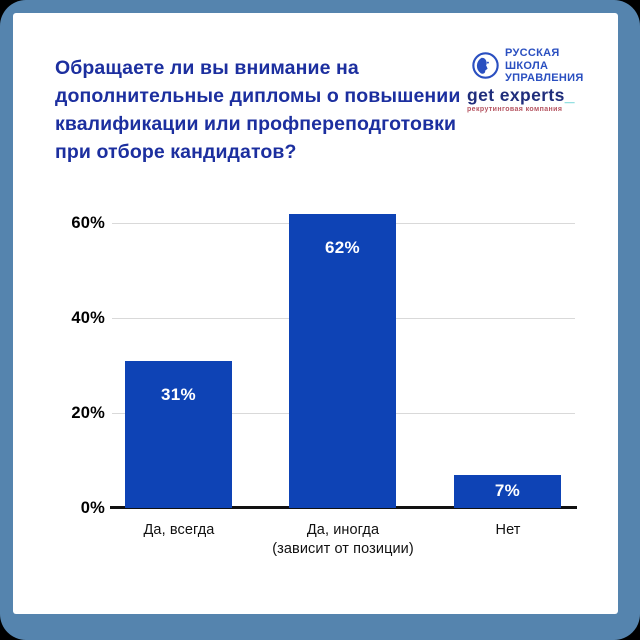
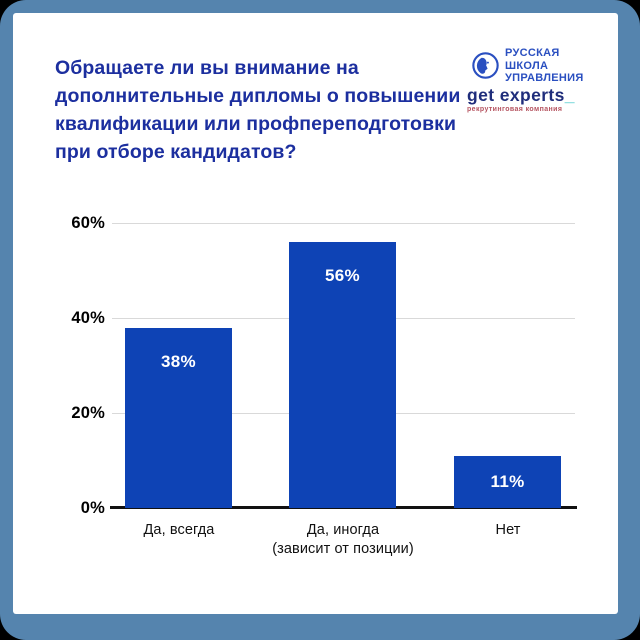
Да, всегда: 31% -> 38%
Да, иногда (зависит от позиции): 62% -> 56%
Нет: 7% -> 11%
